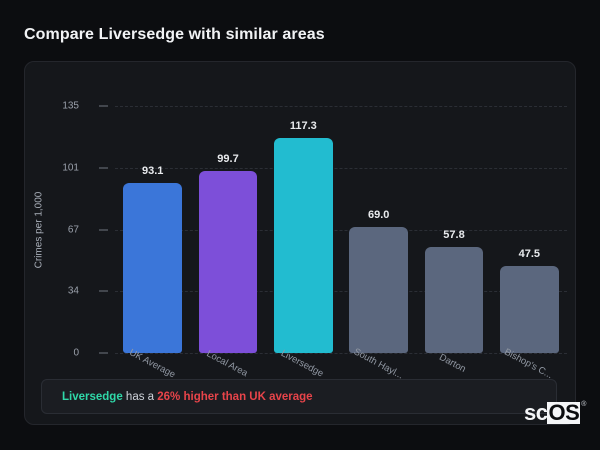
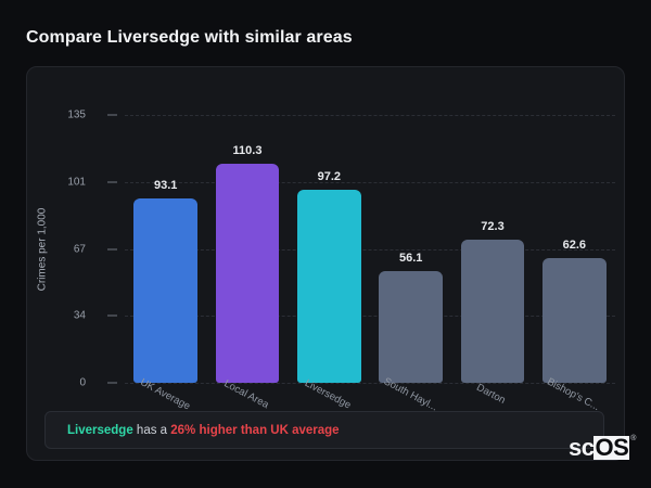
Local Area: 99.7 -> 110.3
Liversedge: 117.3 -> 97.2
South Hayl...: 69.0 -> 56.1
Darton: 57.8 -> 72.3
Bishop's C...: 47.5 -> 62.6
